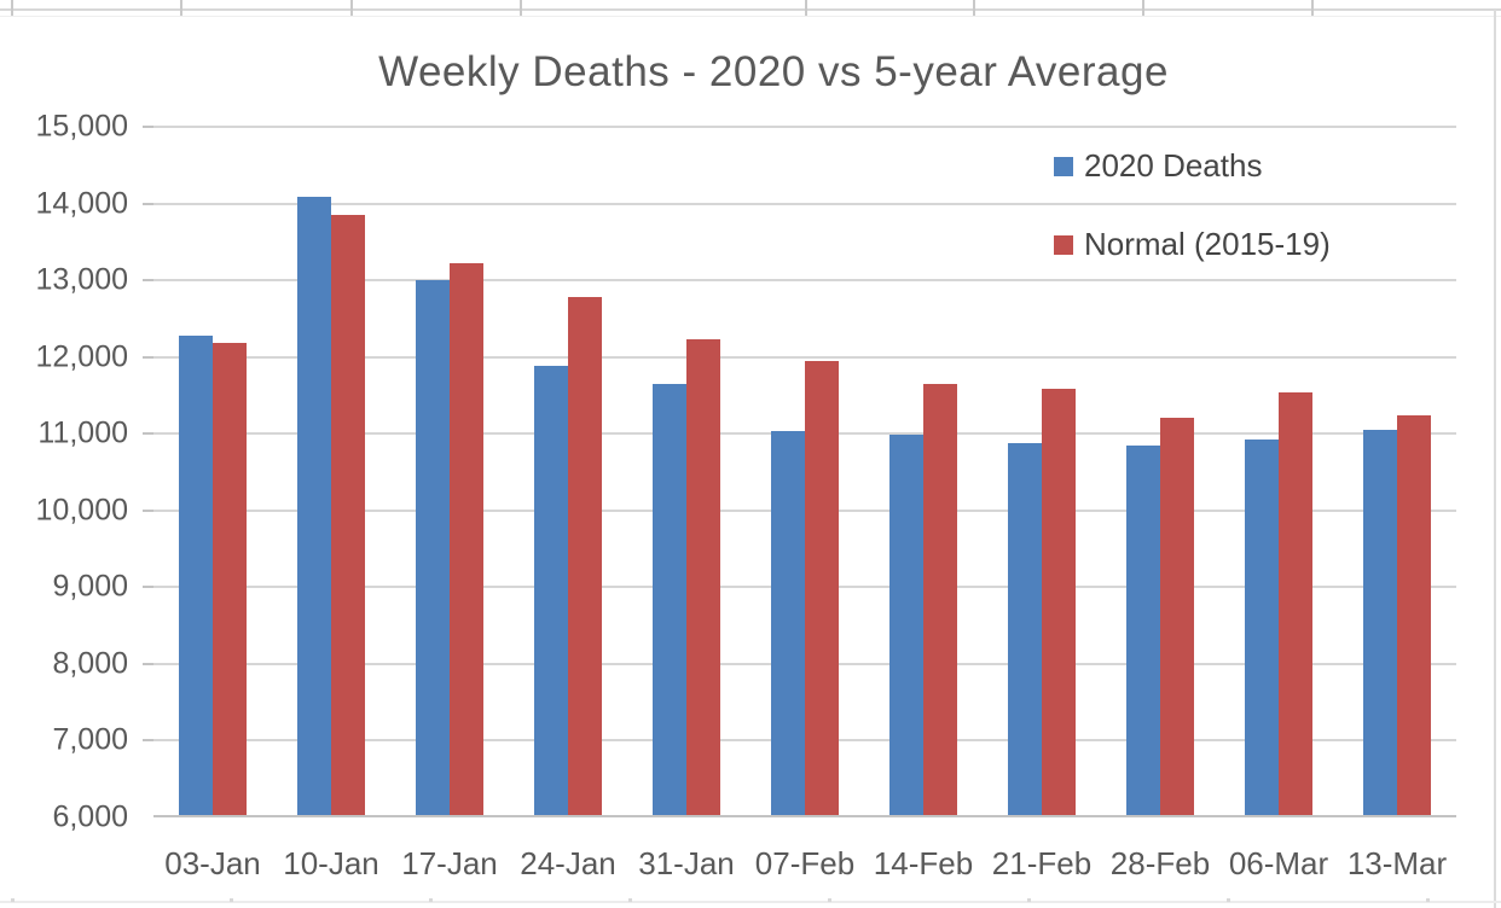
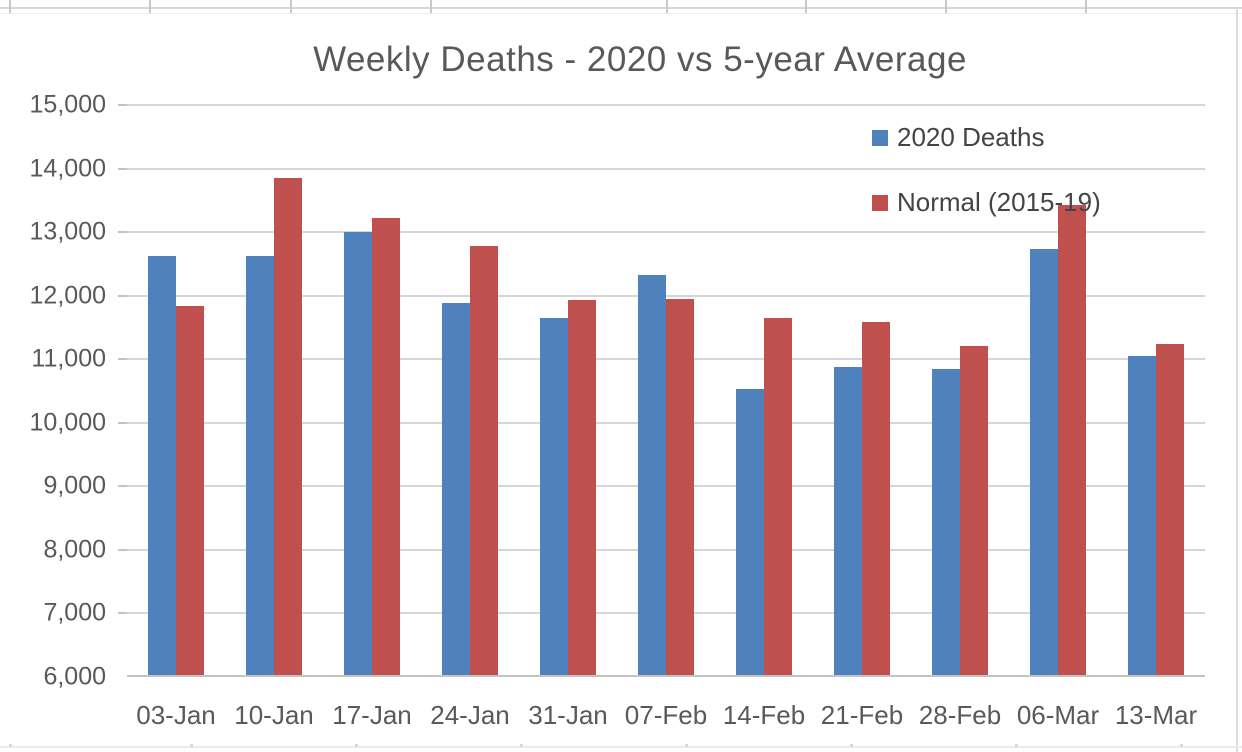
2020 Deaths/03-Jan: 12200 -> 12600
Normal (2015-19)/03-Jan: 12200 -> 11800
2020 Deaths/10-Jan: 14000 -> 12600
Normal (2015-19)/31-Jan: 12200 -> 11900
2020 Deaths/07-Feb: 11000 -> 12300
2020 Deaths/14-Feb: 11000 -> 10500
2020 Deaths/06-Mar: 10900 -> 12700
Normal (2015-19)/06-Mar: 11500 -> 13400
